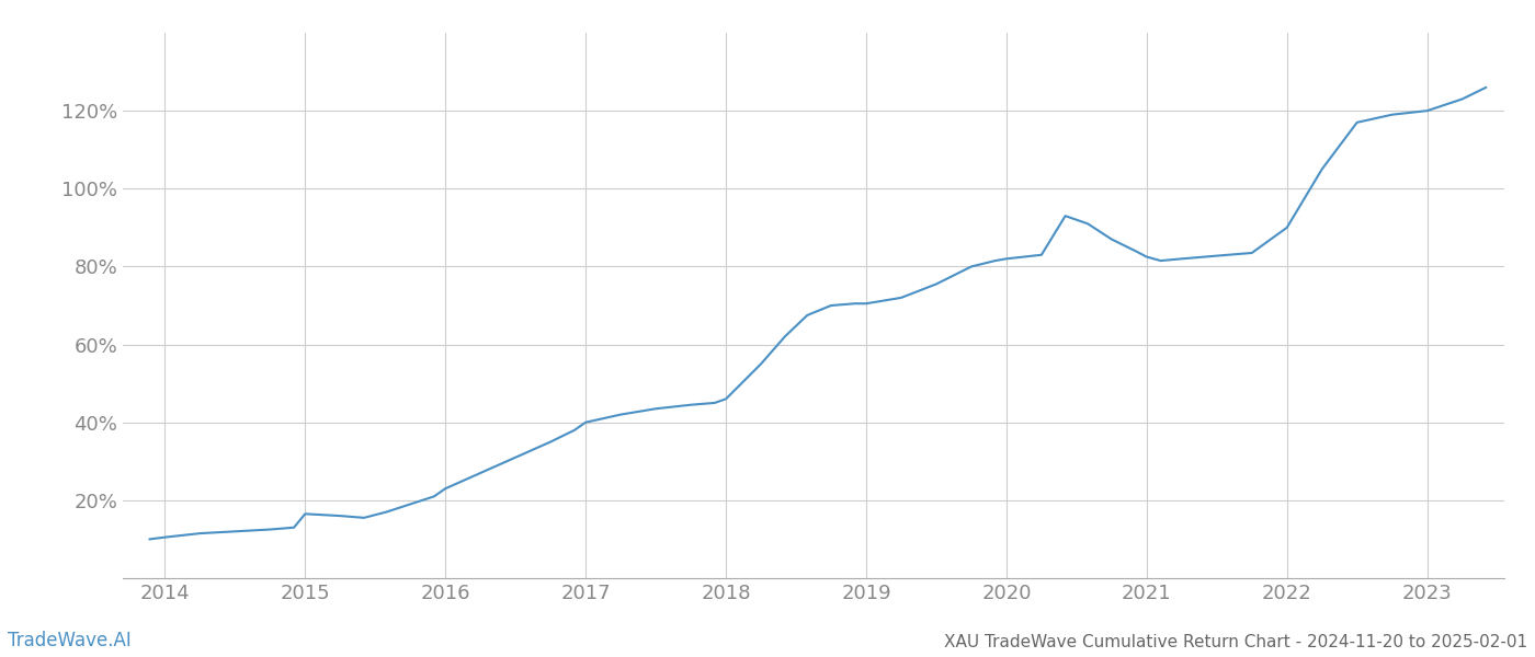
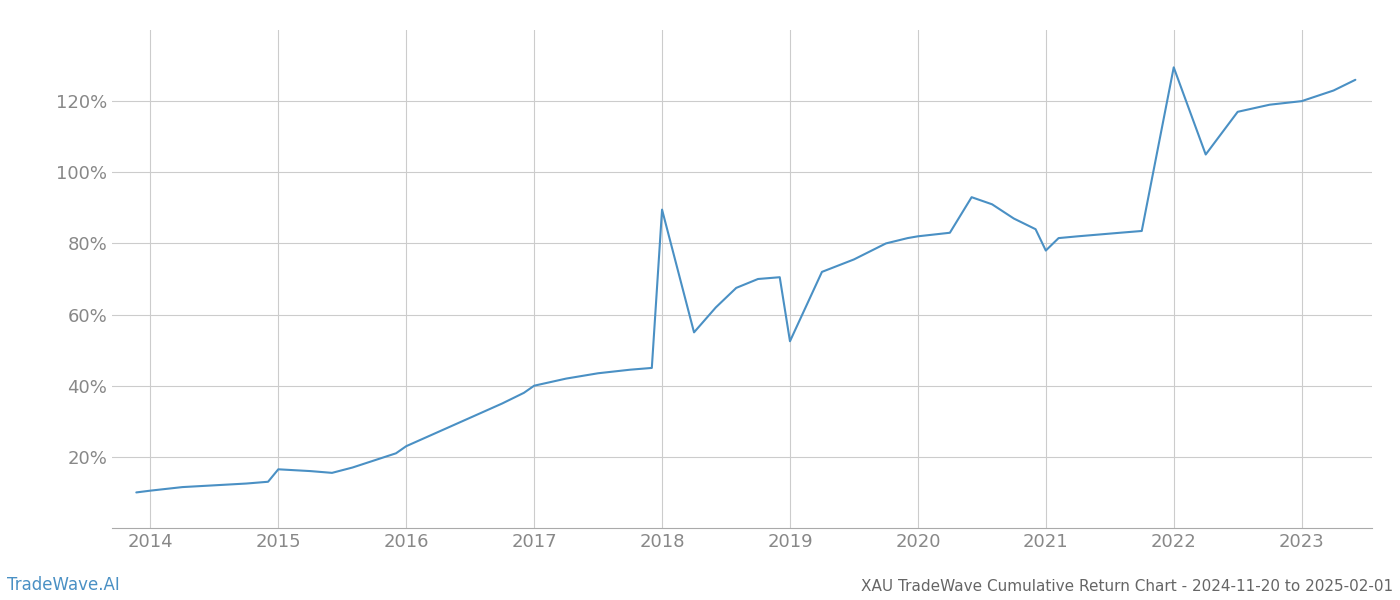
2018: 46.0% -> 89.5%
2019: 70.5% -> 52.5%
2021: 82.5% -> 78.0%
2022: 90.0% -> 129.5%
